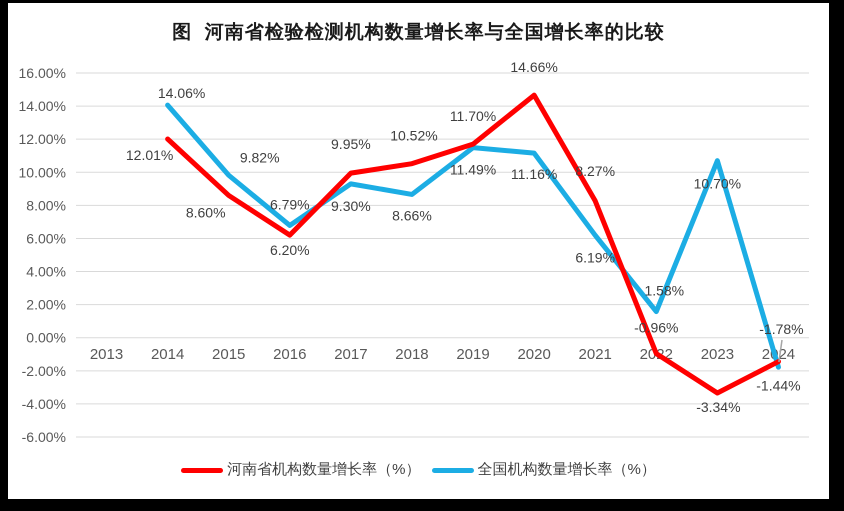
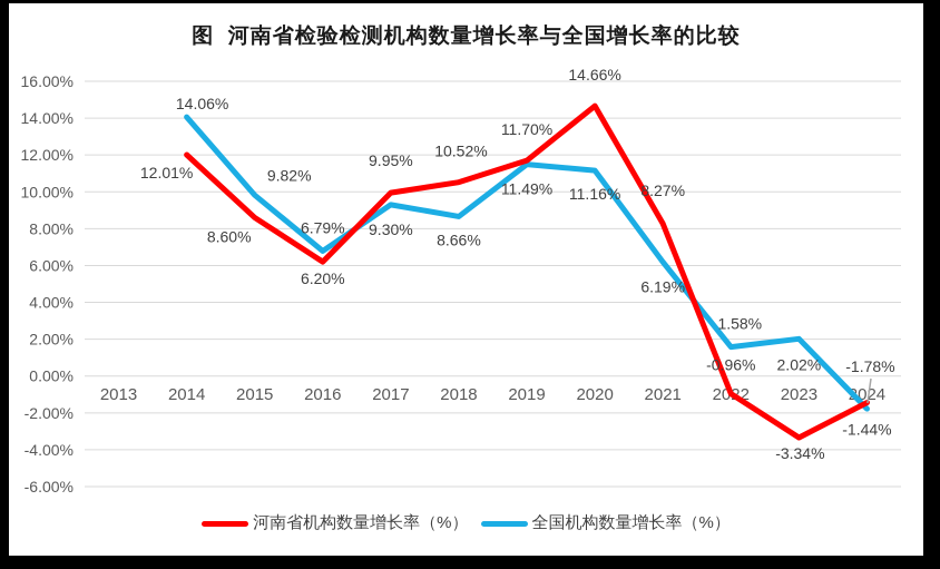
全国机构数量增长率（%）/2023: 10.70% -> 2.02%
